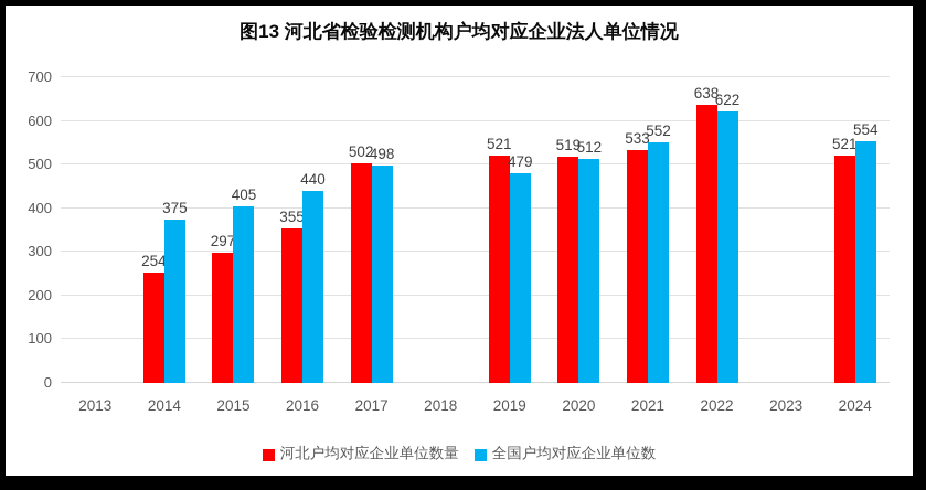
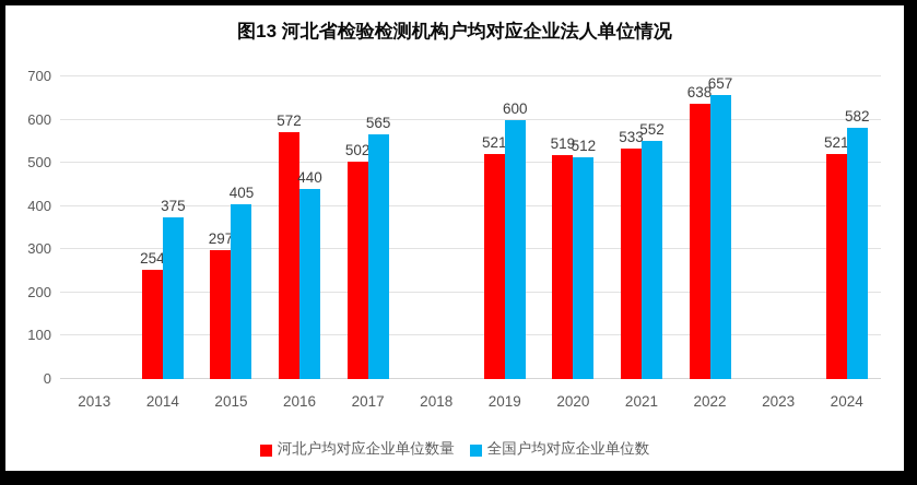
河北户均对应企业单位数量/2016: 355 -> 572
全国户均对应企业单位数/2017: 498 -> 565
全国户均对应企业单位数/2019: 479 -> 600
全国户均对应企业单位数/2022: 622 -> 657
全国户均对应企业单位数/2024: 554 -> 582
